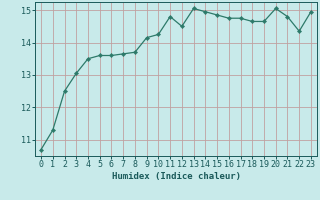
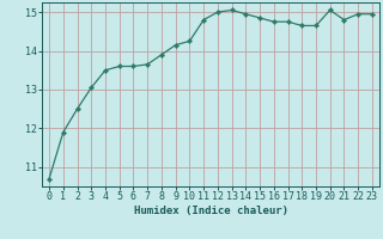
1: 11.30 -> 11.90
8: 13.70 -> 13.90
12: 14.50 -> 15.00
22: 14.35 -> 14.95
